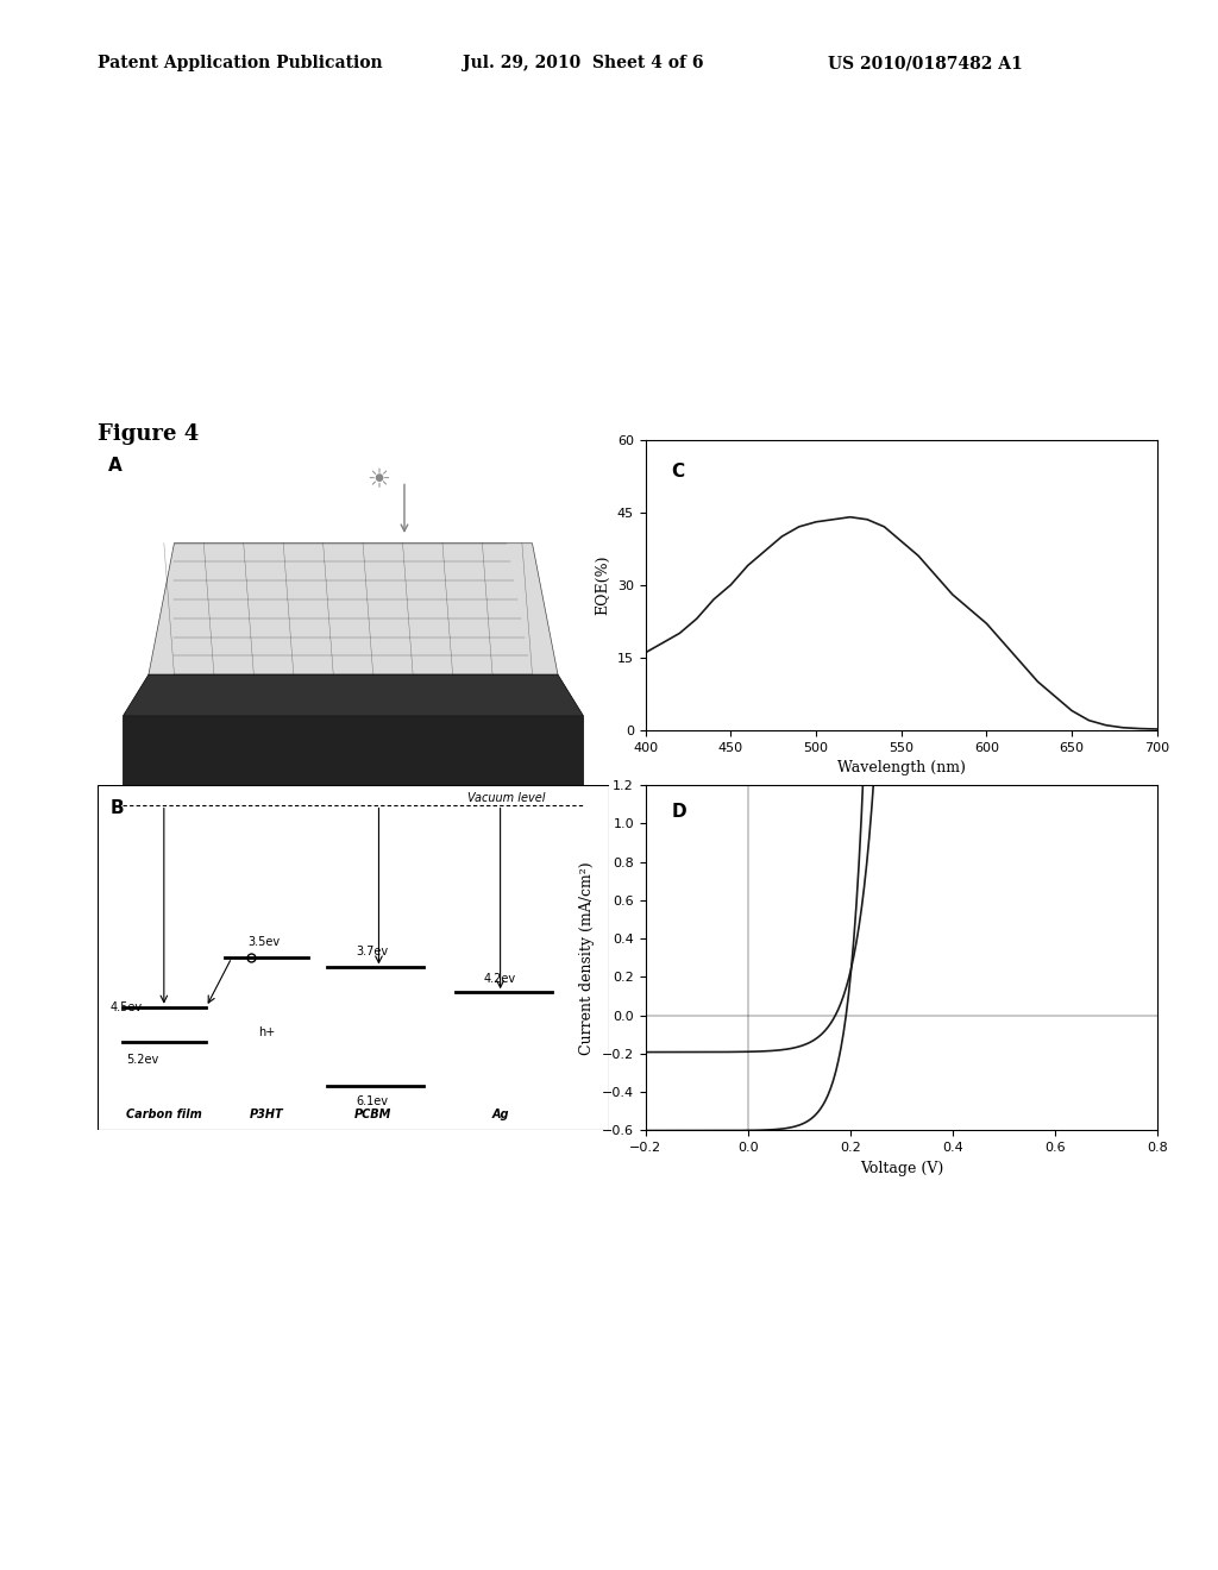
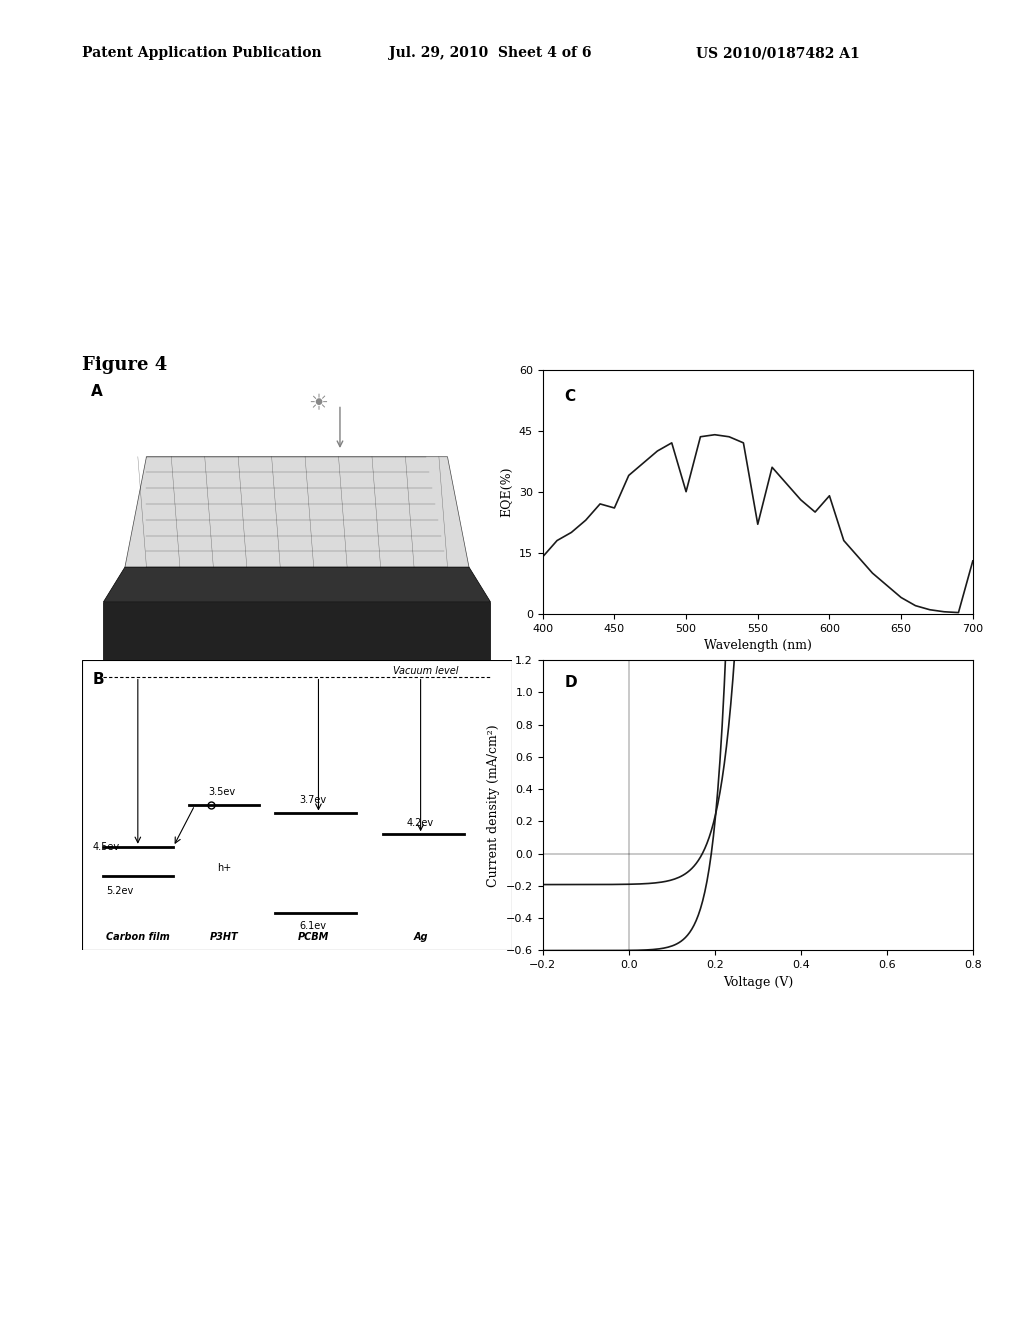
400: 16.0 -> 14.0
450: 30.0 -> 26.0
500: 43.0 -> 30.0
550: 39.0 -> 22.0
600: 22.0 -> 29.0
700: 0.2 -> 13.0
